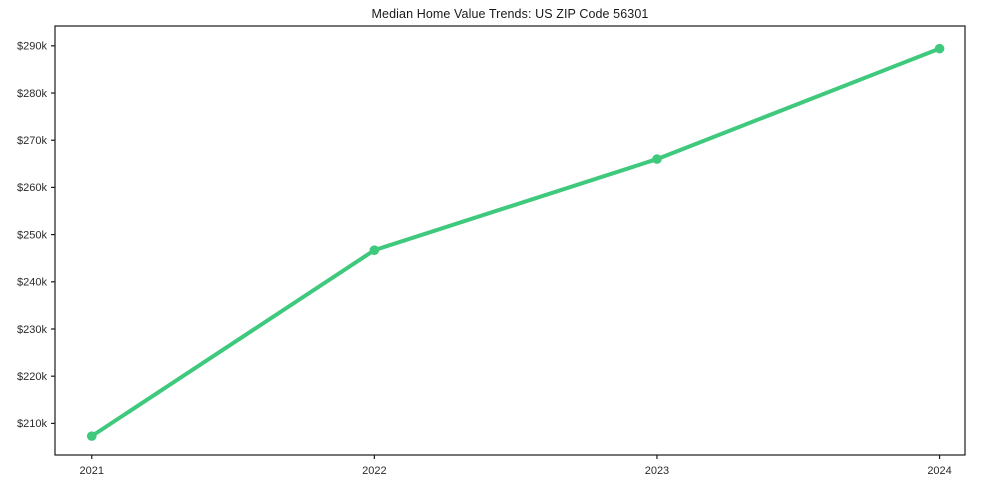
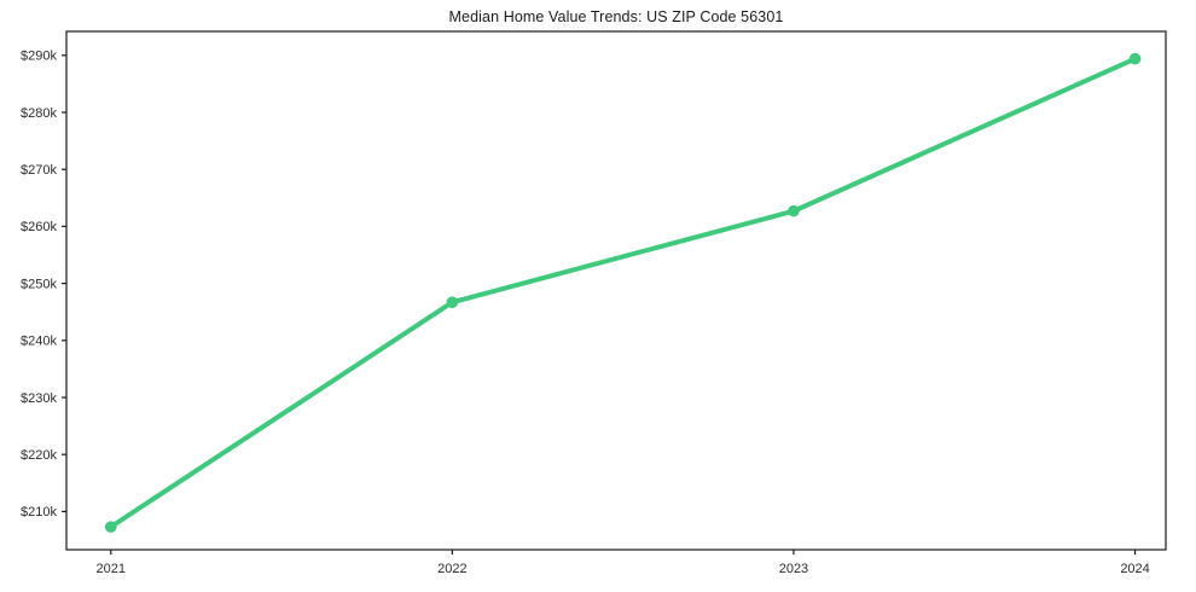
2023: $266k -> $263k
